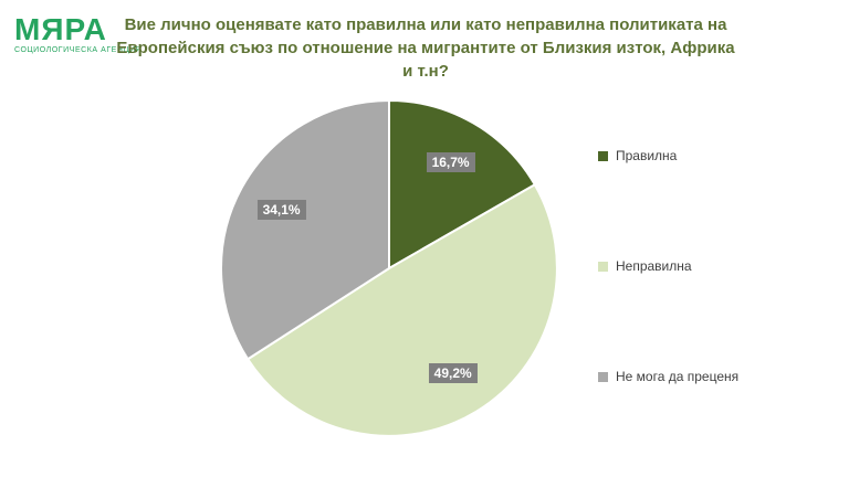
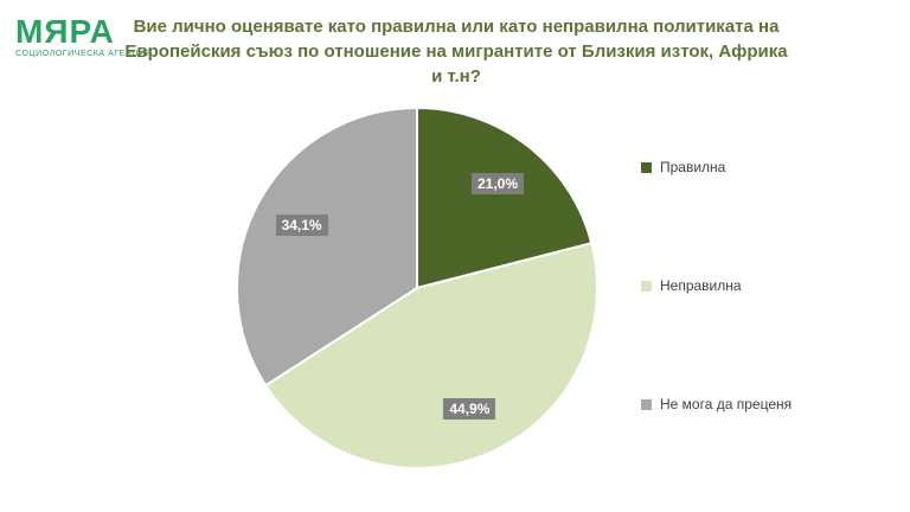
Правилна: 16,7% -> 21,0%
Неправилна: 49,2% -> 44,9%
